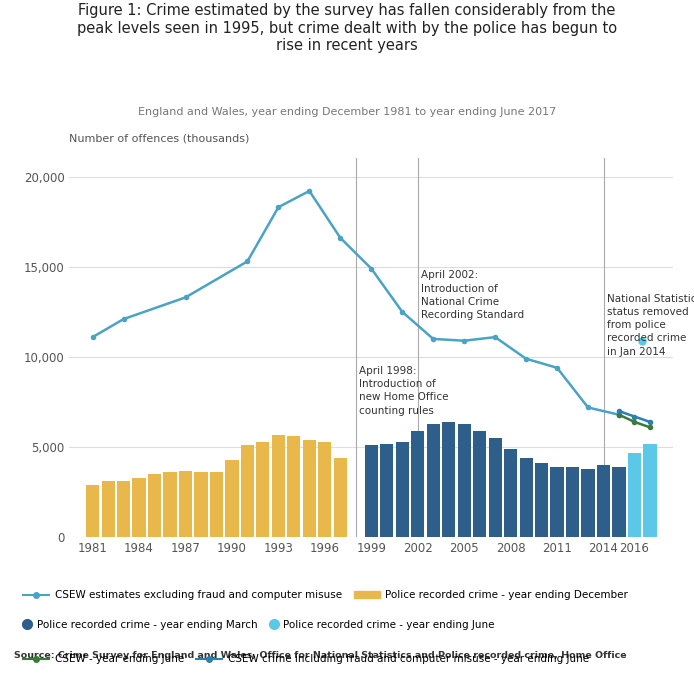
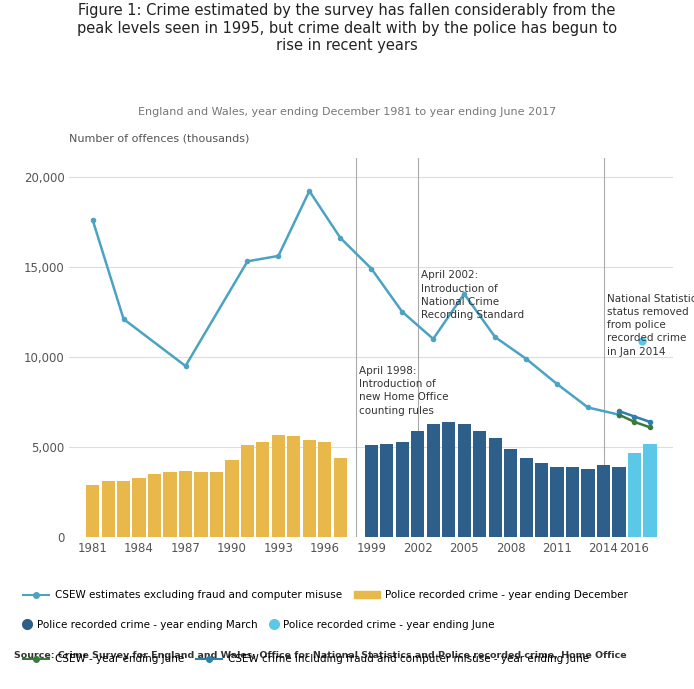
CSEW estimates excluding fraud and computer misuse/1981: 11,100 -> 17,600
CSEW estimates excluding fraud and computer misuse/1987: 13,300 -> 9,500
CSEW estimates excluding fraud and computer misuse/1993: 18,300 -> 15,600
CSEW estimates excluding fraud and computer misuse/2005: 10,900 -> 13,500
CSEW estimates excluding fraud and computer misuse/2011: 9,400 -> 8,500
